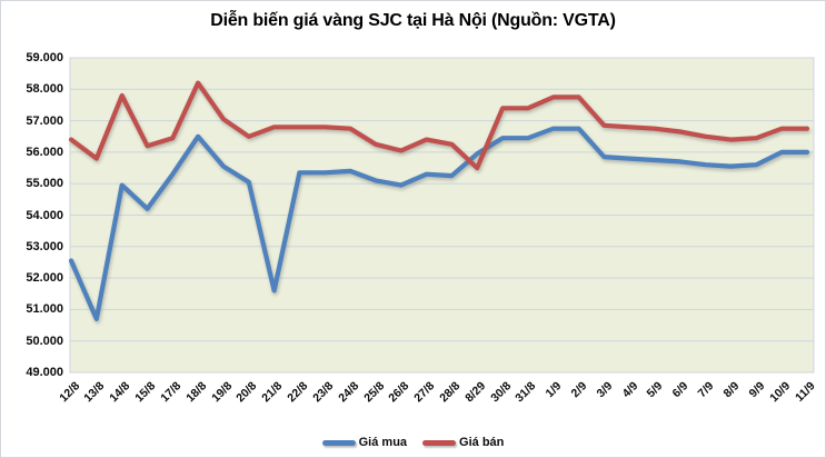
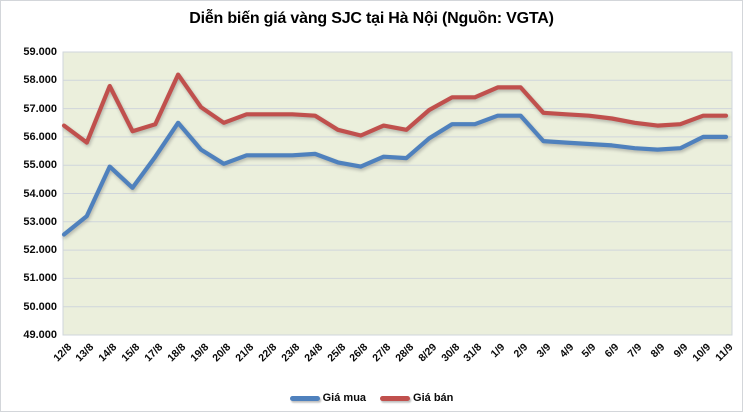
Giá mua/13/8: 50.7 -> 53.2
Giá mua/21/8: 51.6 -> 55.4
Giá bán/8/29: 55.5 -> 57.0
